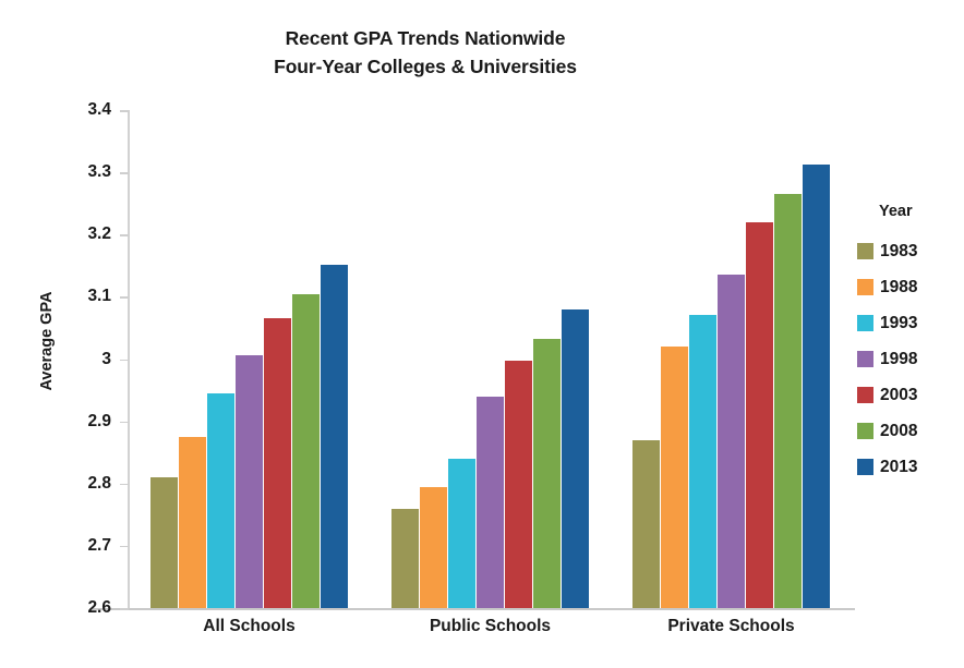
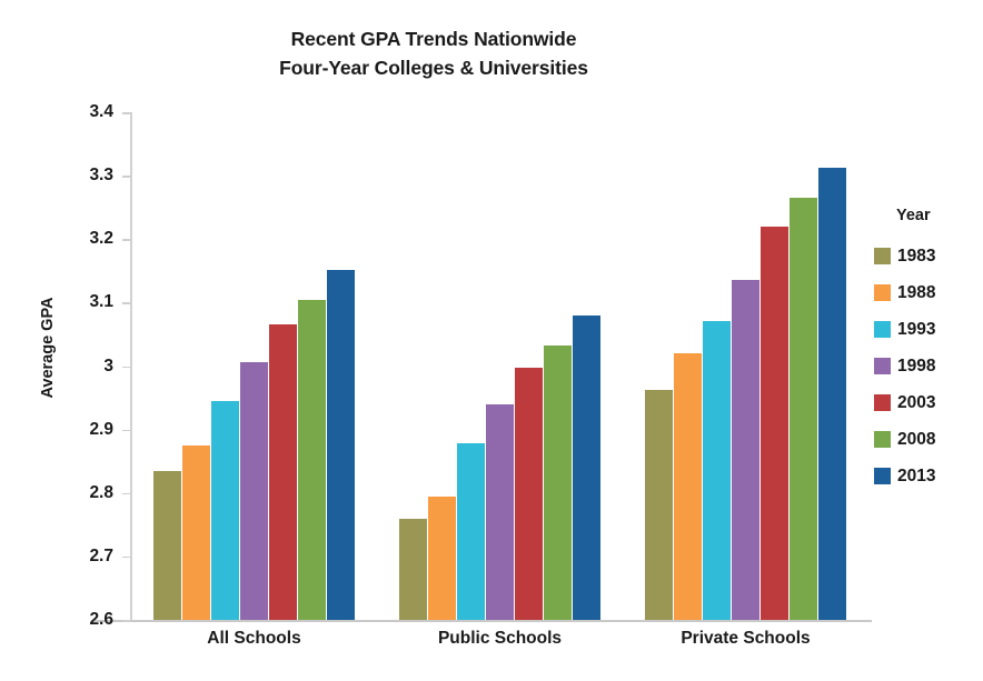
1983/All Schools: 2.81 -> 2.83
1993/Public Schools: 2.84 -> 2.88
1983/Private Schools: 2.87 -> 2.96
